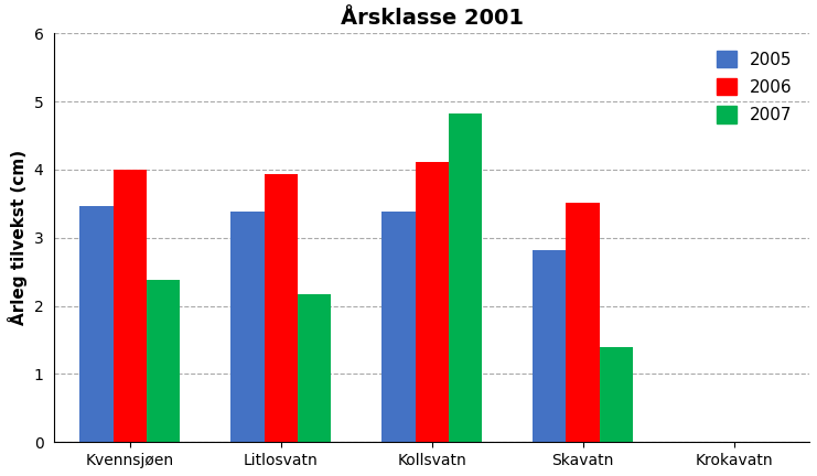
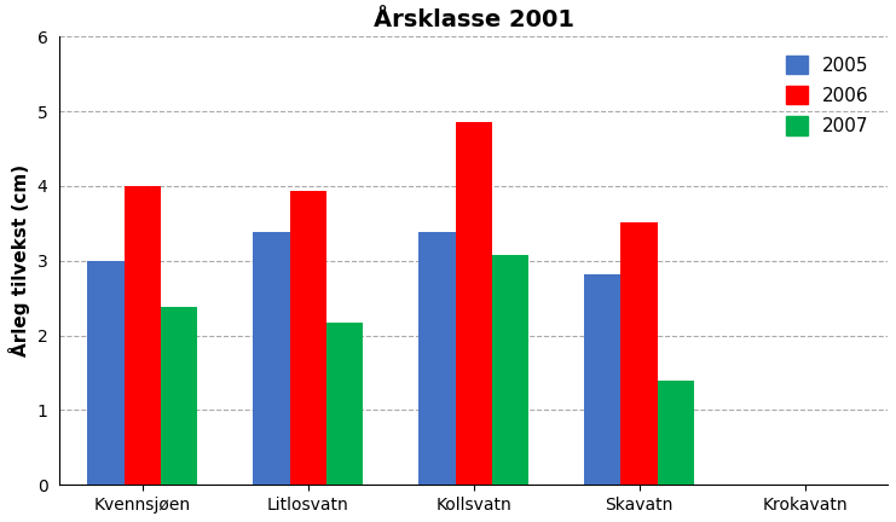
2005/Kvennsjøen: 3.46 -> 3.00
2006/Kollsvatn: 4.12 -> 4.85
2007/Kollsvatn: 4.82 -> 3.07
